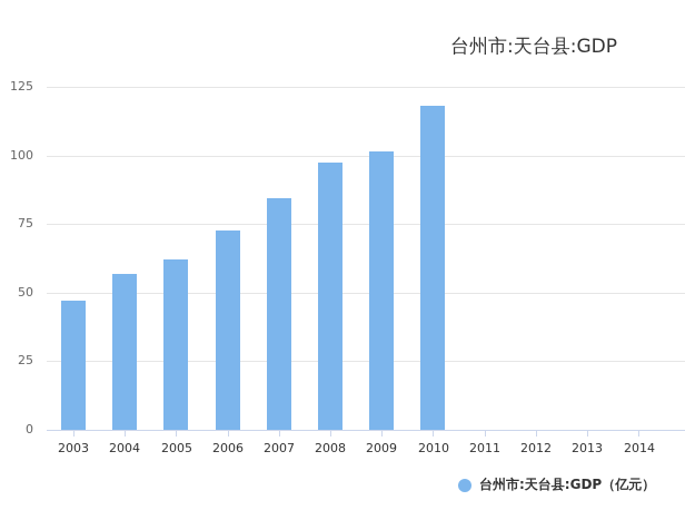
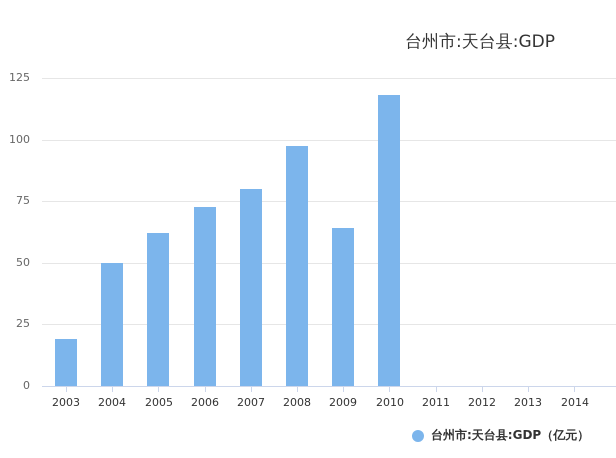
2003: 47 -> 19
2004: 57 -> 50
2007: 84 -> 80
2009: 102 -> 64
